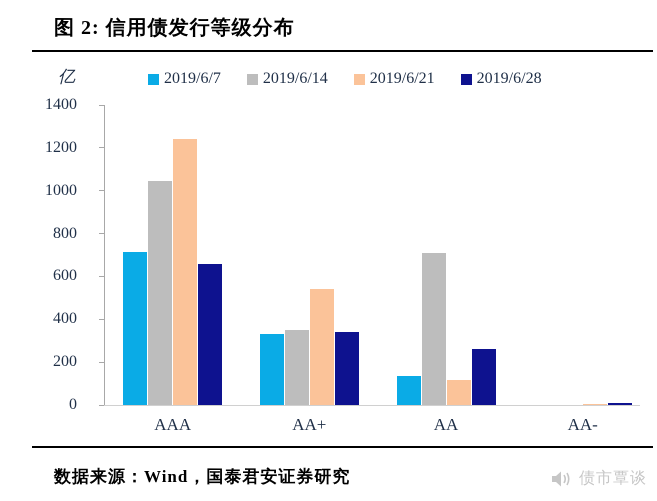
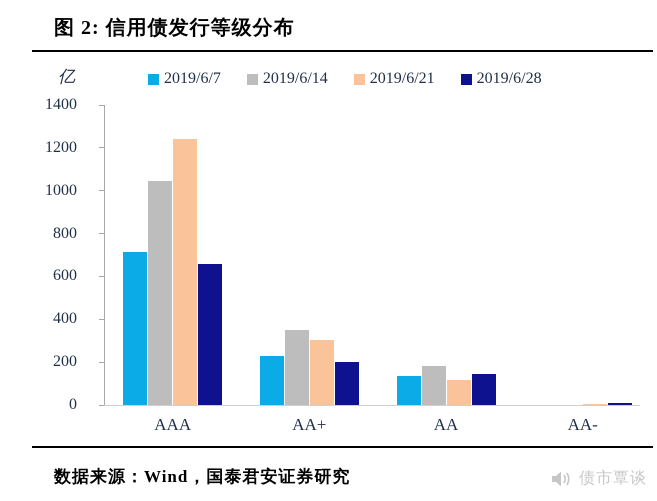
2019/6/7/AA+: 330 -> 230
2019/6/21/AA+: 540 -> 300
2019/6/28/AA+: 340 -> 200
2019/6/14/AA: 710 -> 180
2019/6/28/AA: 260 -> 140
